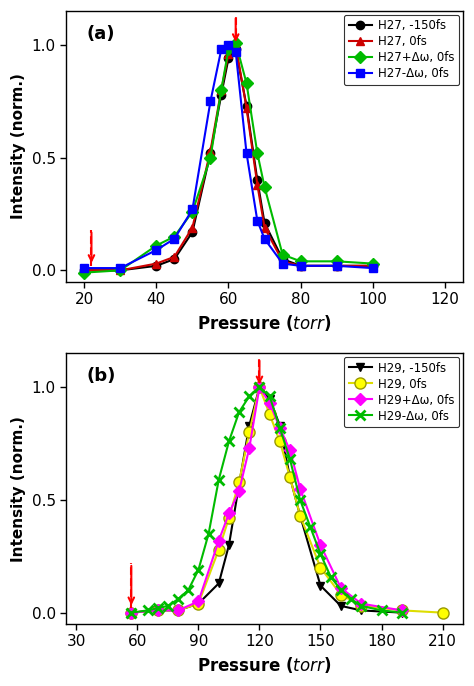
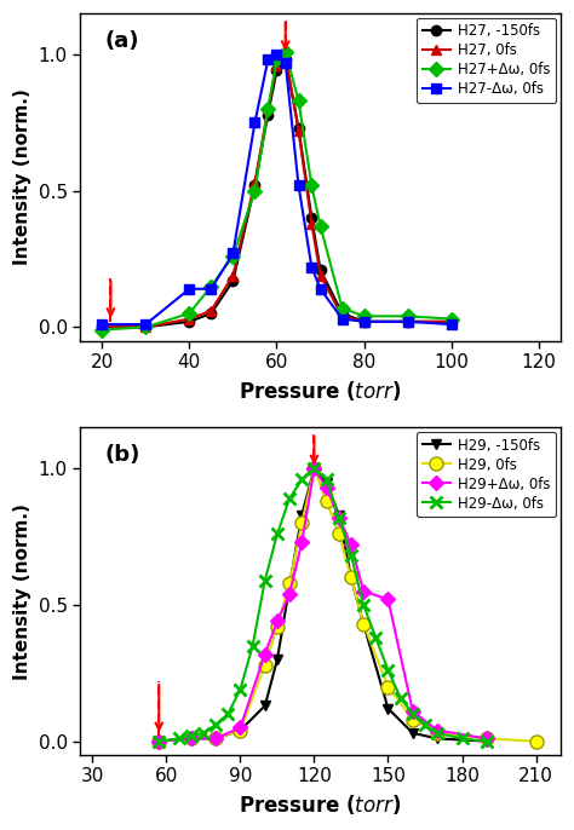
H27+Δω, 0fs/40: 0.11 -> 0.05
H27-Δω, 0fs/40: 0.09 -> 0.14
H29+Δω, 0fs/150: 0.30 -> 0.52
